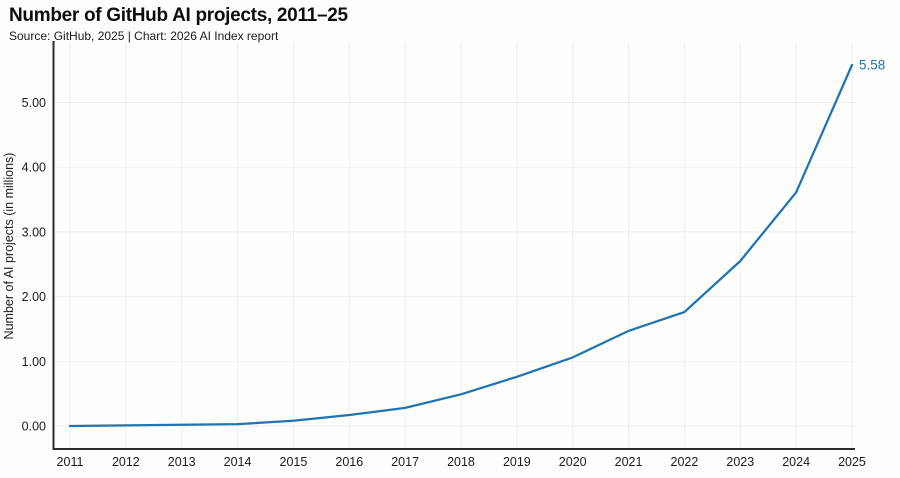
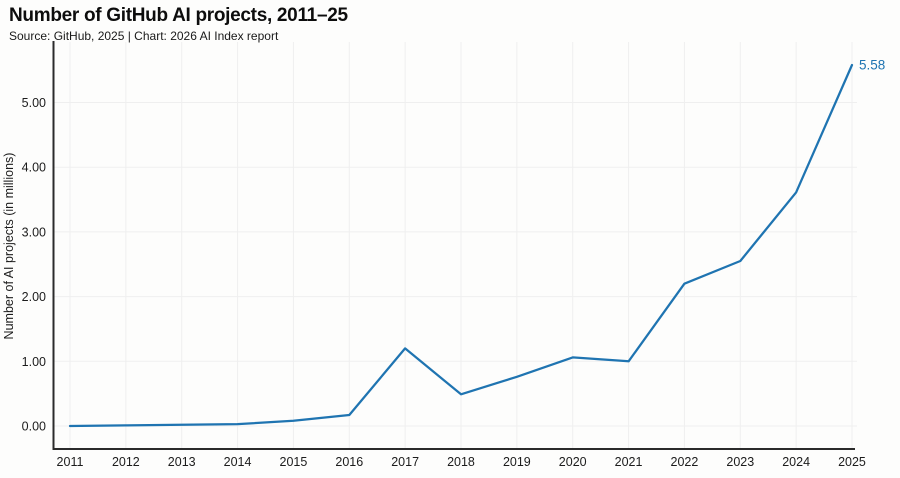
2017: 0.3 -> 1.2
2021: 1.5 -> 1.0
2022: 1.8 -> 2.2
